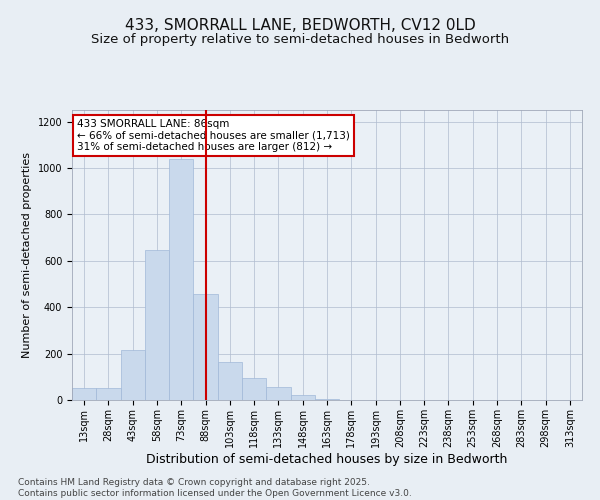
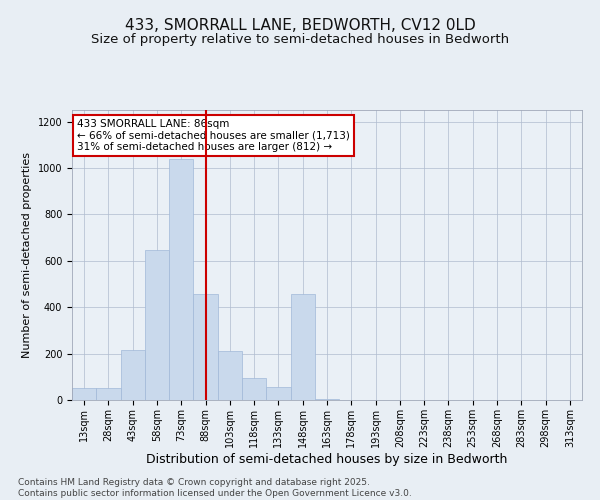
103sqm: 165 -> 210
148sqm: 20 -> 455
